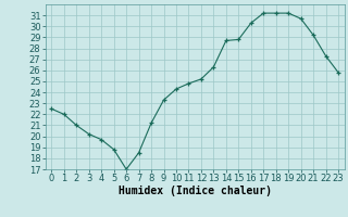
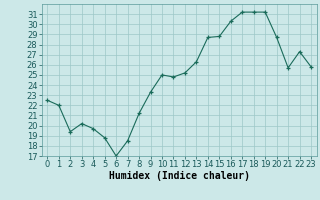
2: 21.0 -> 19.4
10: 24.3 -> 25.0
20: 30.7 -> 28.7
21: 29.2 -> 25.7
